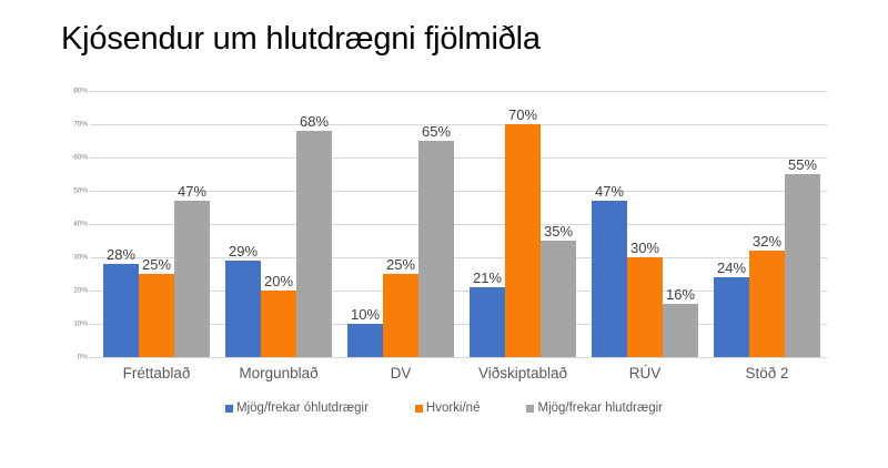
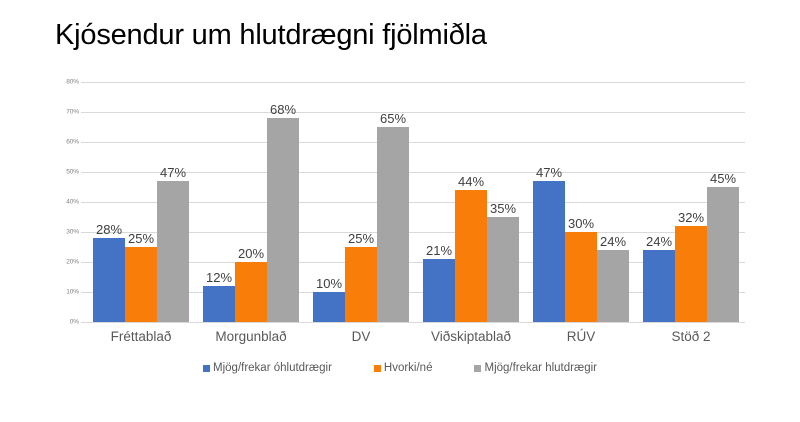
Mjög/frekar óhlutdrægir/Morgunblað: 29% -> 12%
Hvorki/né/Viðskiptablað: 70% -> 44%
Mjög/frekar hlutdrægir/RÚV: 16% -> 24%
Mjög/frekar hlutdrægir/Stöð 2: 55% -> 45%
